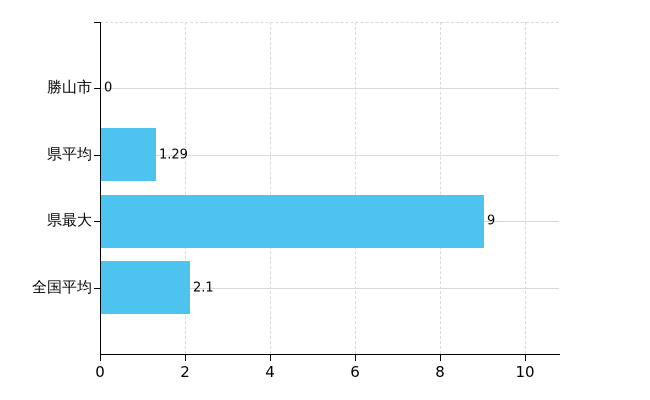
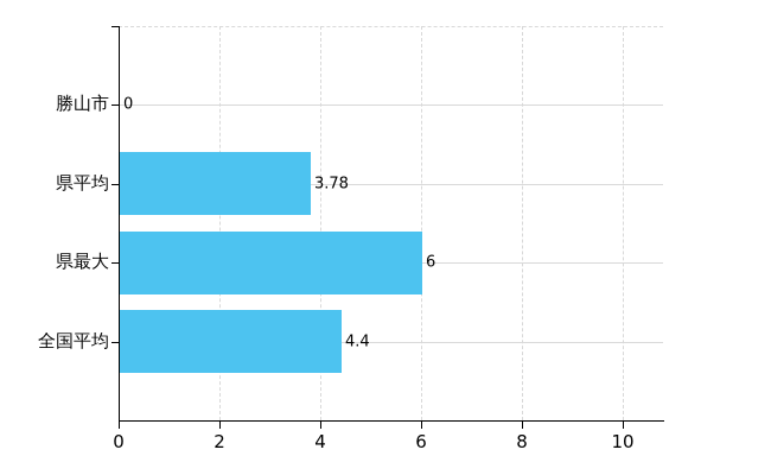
県平均: 1.29 -> 3.78
県最大: 9 -> 6
全国平均: 2.1 -> 4.4
